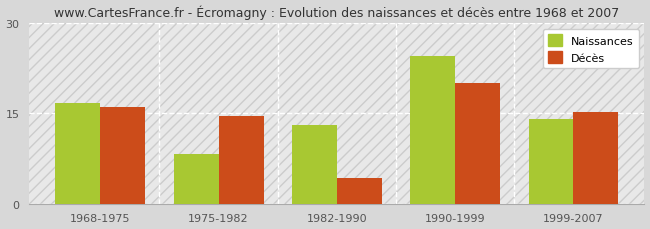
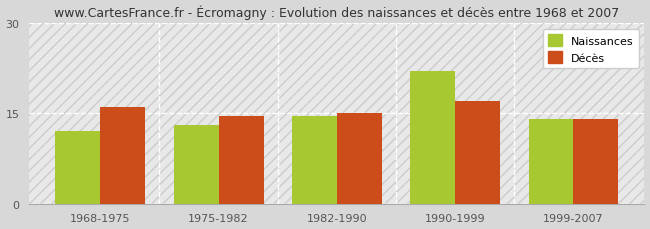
Naissances/1968-1975: 16.8 -> 12.0
Naissances/1975-1982: 8.2 -> 13.0
Naissances/1982-1990: 13.0 -> 14.5
Décès/1982-1990: 4.2 -> 15.0
Naissances/1990-1999: 24.6 -> 22.0
Décès/1990-1999: 20.0 -> 17.0
Décès/1999-2007: 15.2 -> 14.0
